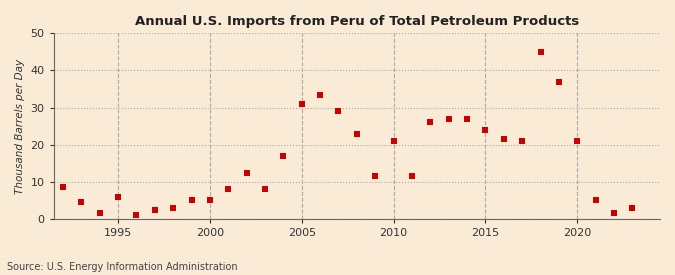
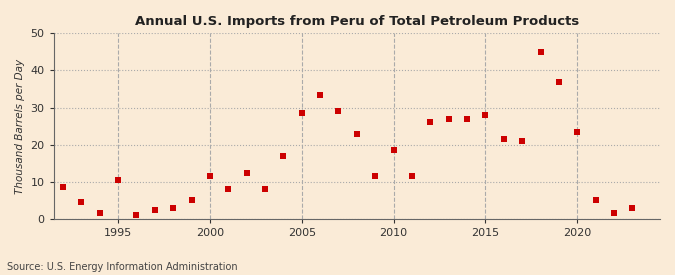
1995: 6.0 -> 10.5
2000: 5.0 -> 11.5
2005: 31.0 -> 28.5
2010: 21.0 -> 18.5
2015: 24.0 -> 28.0
2020: 21.0 -> 23.5
